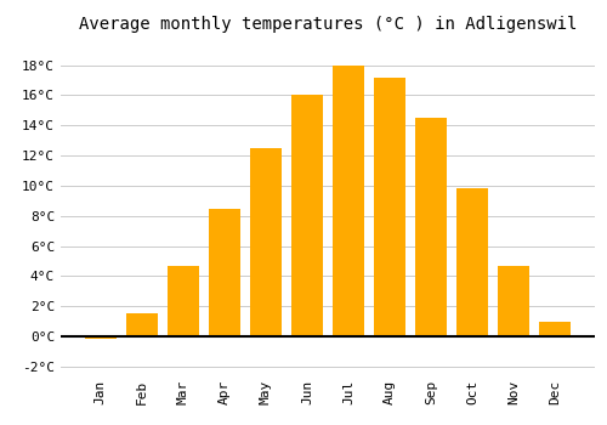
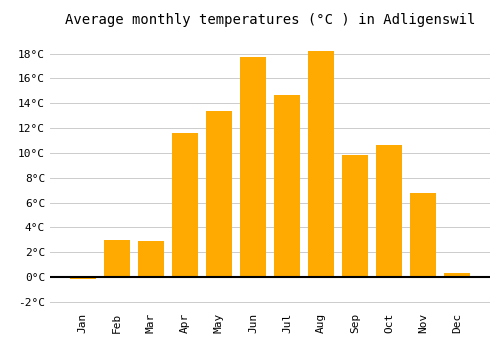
Feb: 1.5°C -> 3.0°C
Mar: 4.7°C -> 2.9°C
Apr: 8.5°C -> 11.6°C
May: 12.5°C -> 13.4°C
Jun: 16.0°C -> 17.7°C
Jul: 18.0°C -> 14.7°C
Aug: 17.2°C -> 18.2°C
Sep: 14.5°C -> 9.8°C
Oct: 9.8°C -> 10.6°C
Nov: 4.7°C -> 6.8°C
Dec: 1.0°C -> 0.3°C
